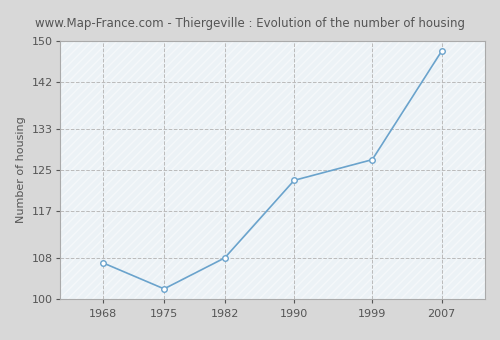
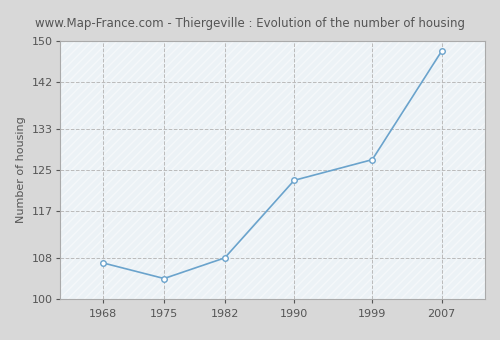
1975: 102 -> 104
